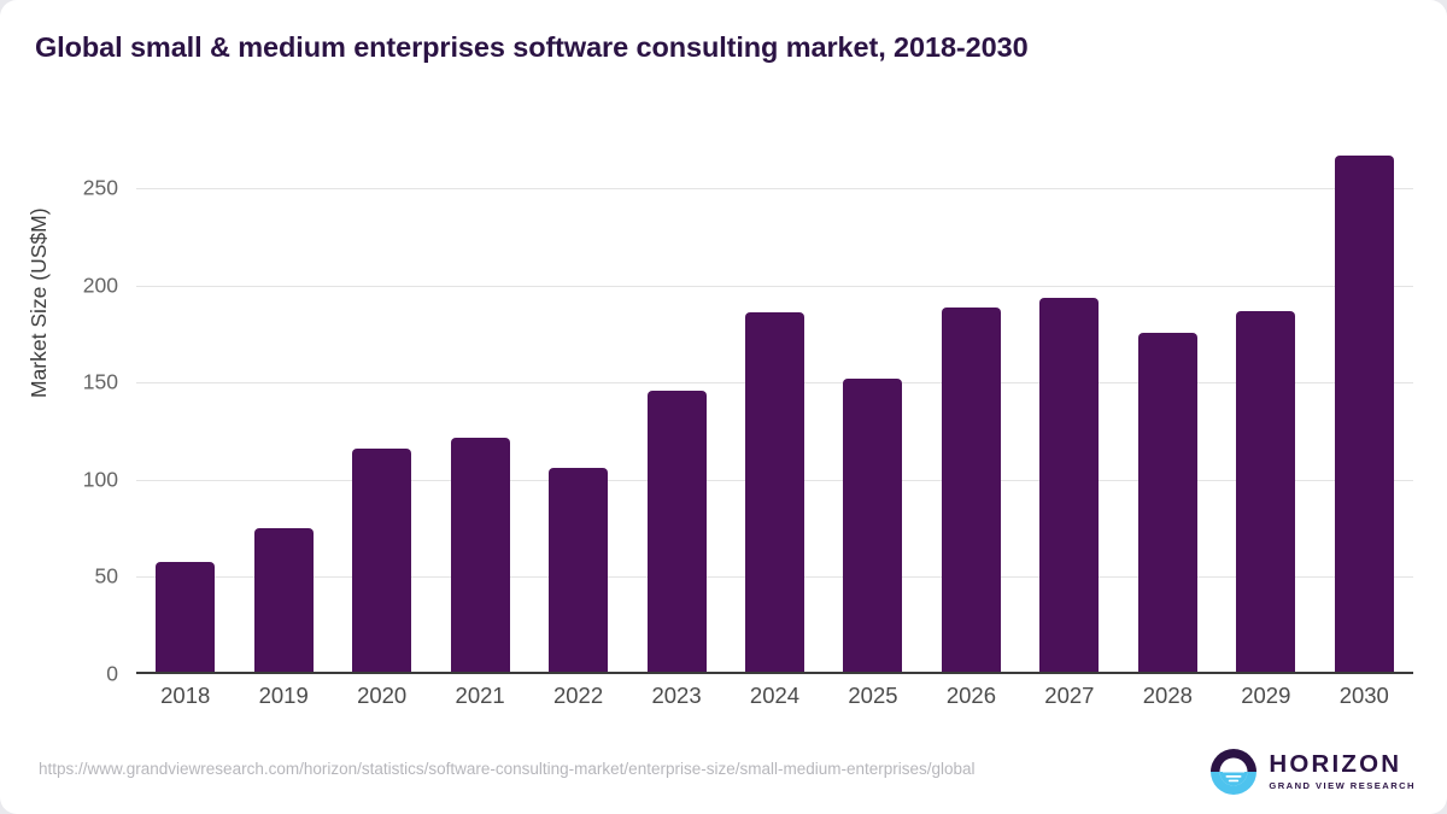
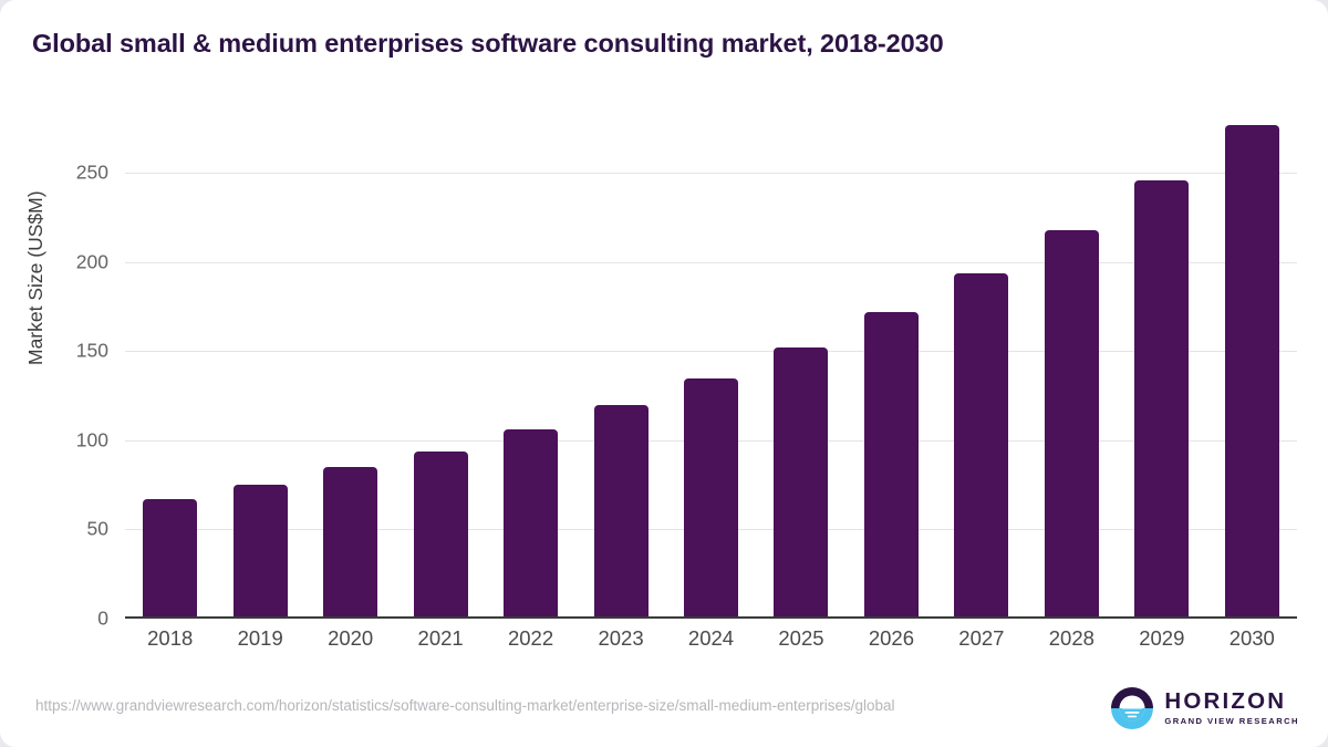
2018: 58 -> 67
2020: 116 -> 85
2021: 122 -> 94
2023: 146 -> 120
2024: 186 -> 135
2026: 189 -> 172
2028: 176 -> 218
2029: 187 -> 246
2030: 267 -> 277
